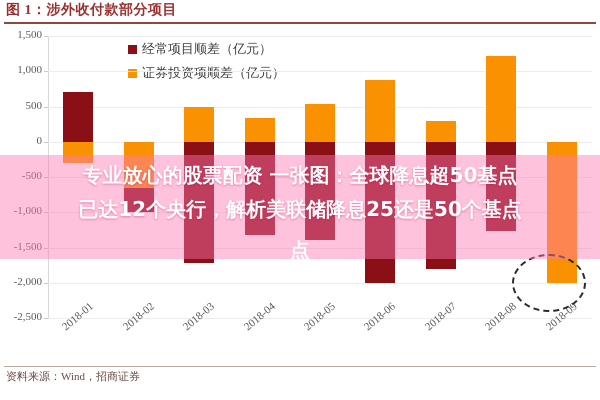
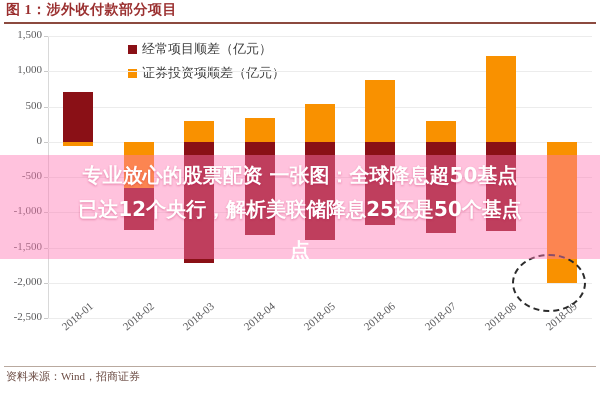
证券投资项顺差（亿元）/2018-01: -300 -> -100
经常项目顺差（亿元）/2018-02: -1000 -> -1200
证券投资项顺差（亿元）/2018-03: 500 -> 300
经常项目顺差（亿元）/2018-06: -2000 -> -1200
经常项目顺差（亿元）/2018-07: -1800 -> -1300
